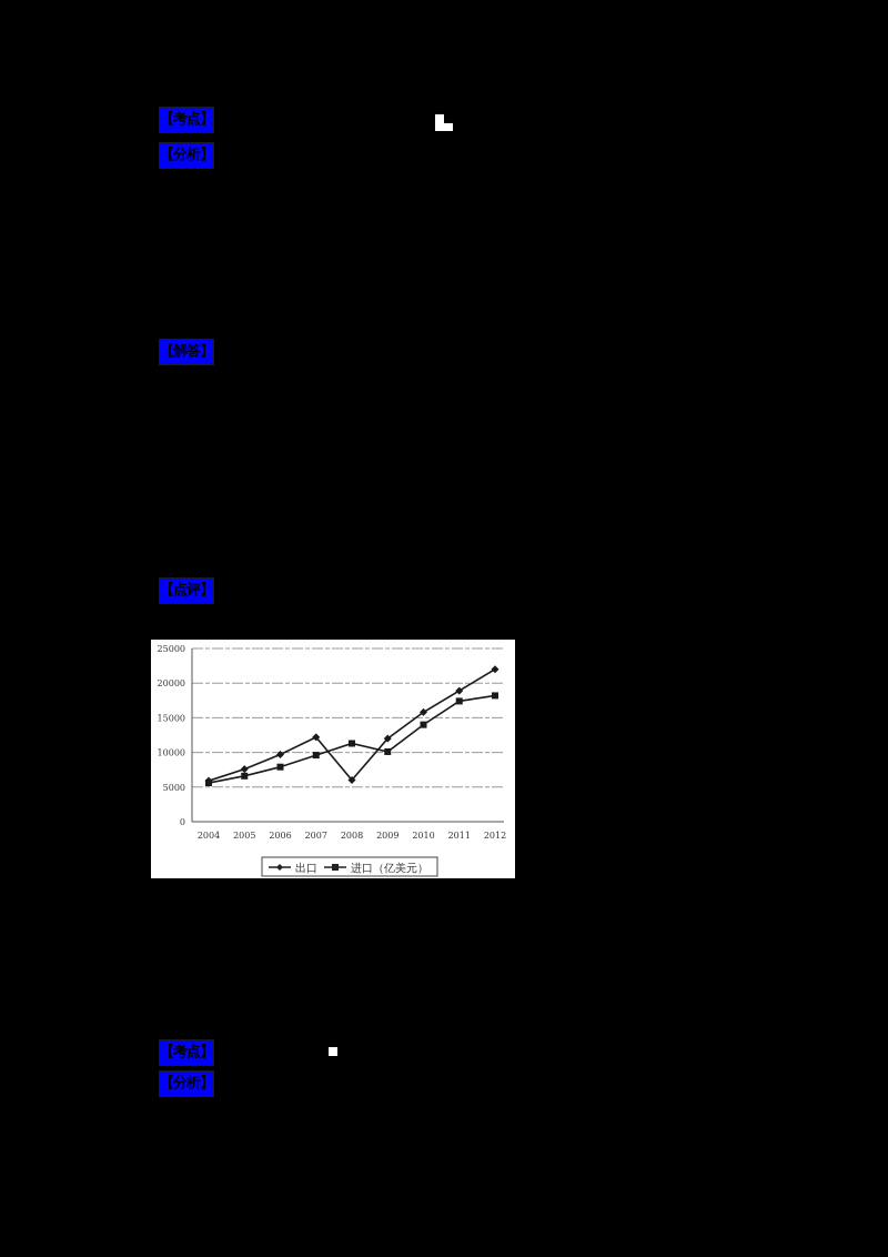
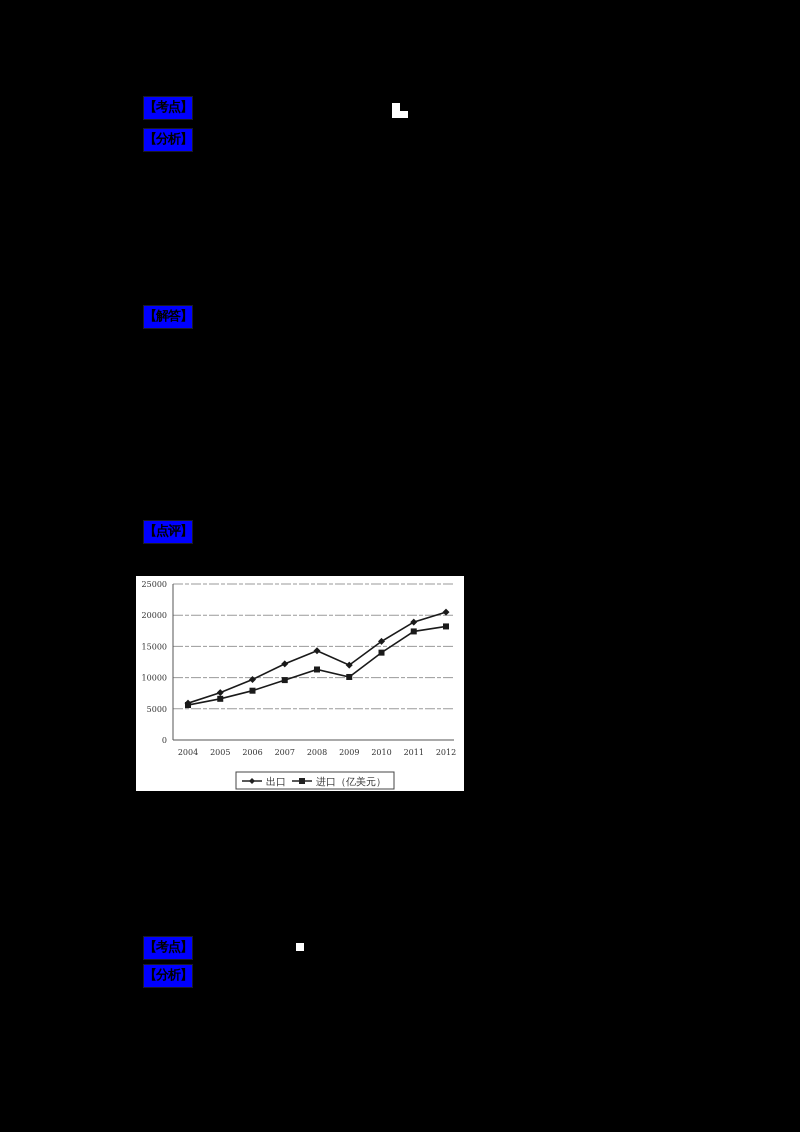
出口/2008: 6000 -> 14000
出口/2012: 22000 -> 20000
